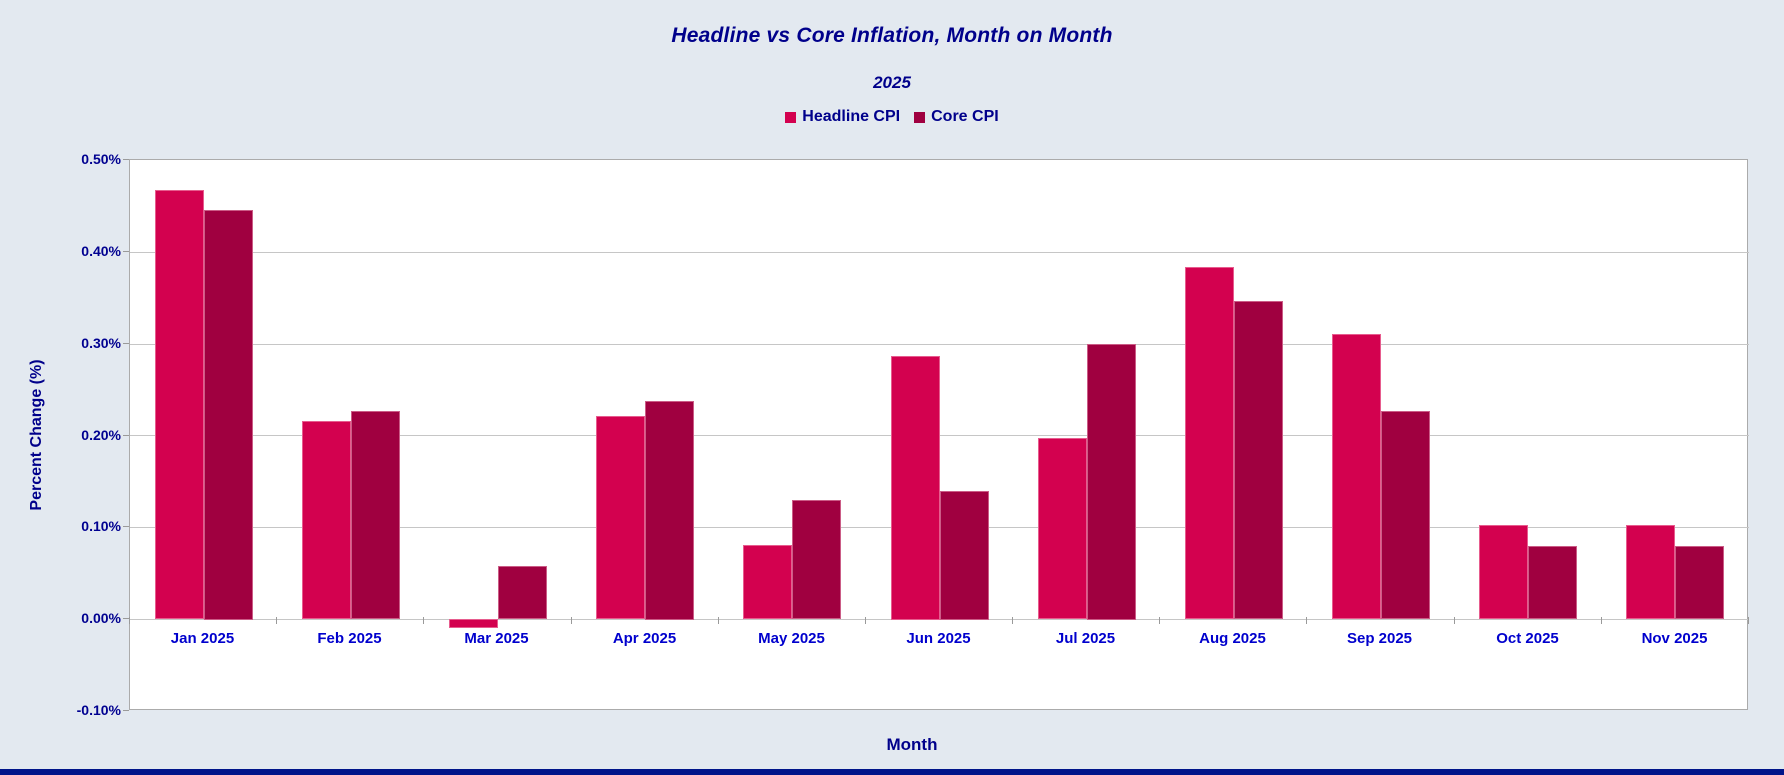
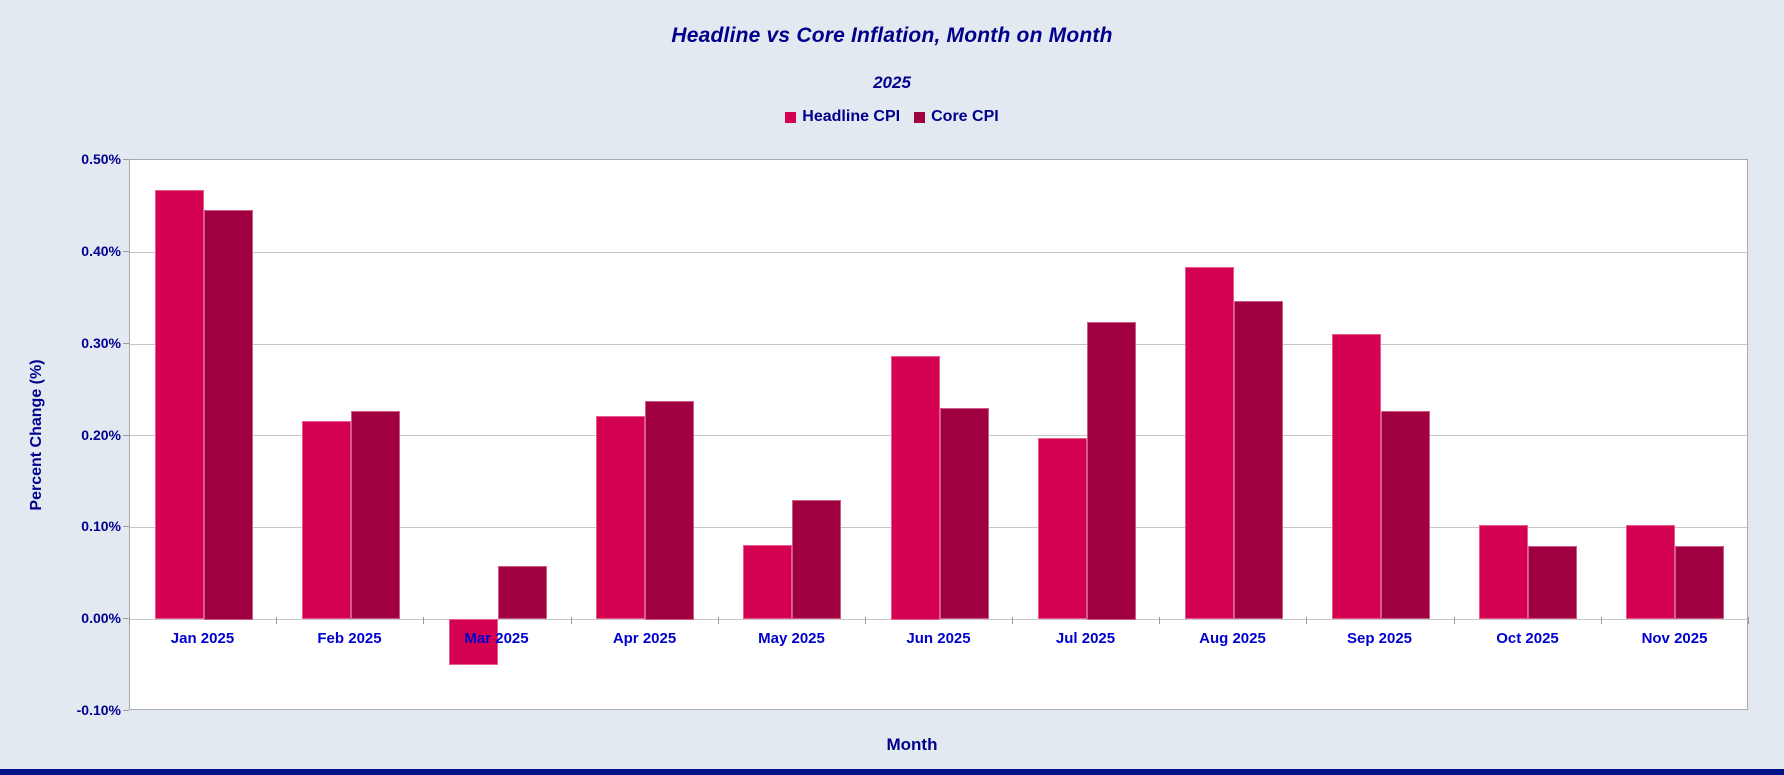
Headline CPI/Mar 2025: -0.01% -> -0.05%
Core CPI/Jun 2025: 0.14% -> 0.23%
Core CPI/Jul 2025: 0.30% -> 0.32%
